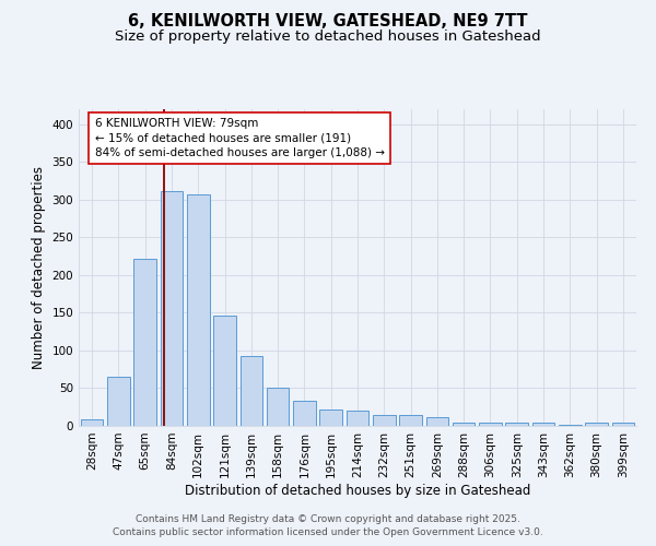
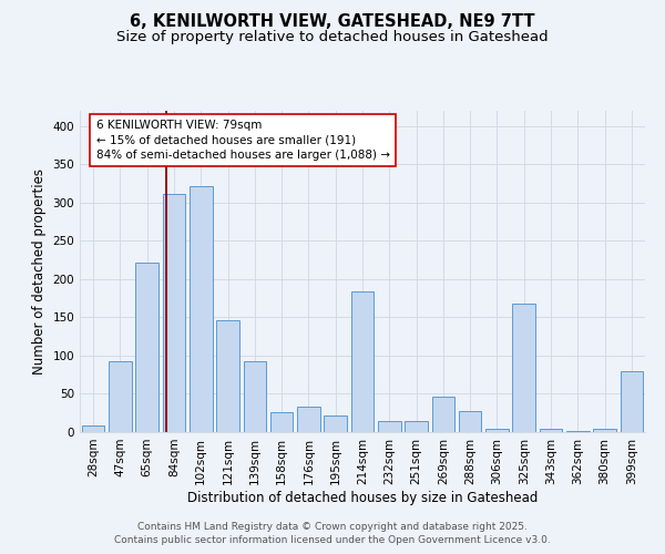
47sqm: 65 -> 92
102sqm: 307 -> 322
158sqm: 50 -> 26
214sqm: 21 -> 184
269sqm: 12 -> 46
288sqm: 4 -> 28
325sqm: 4 -> 168
399sqm: 4 -> 80
